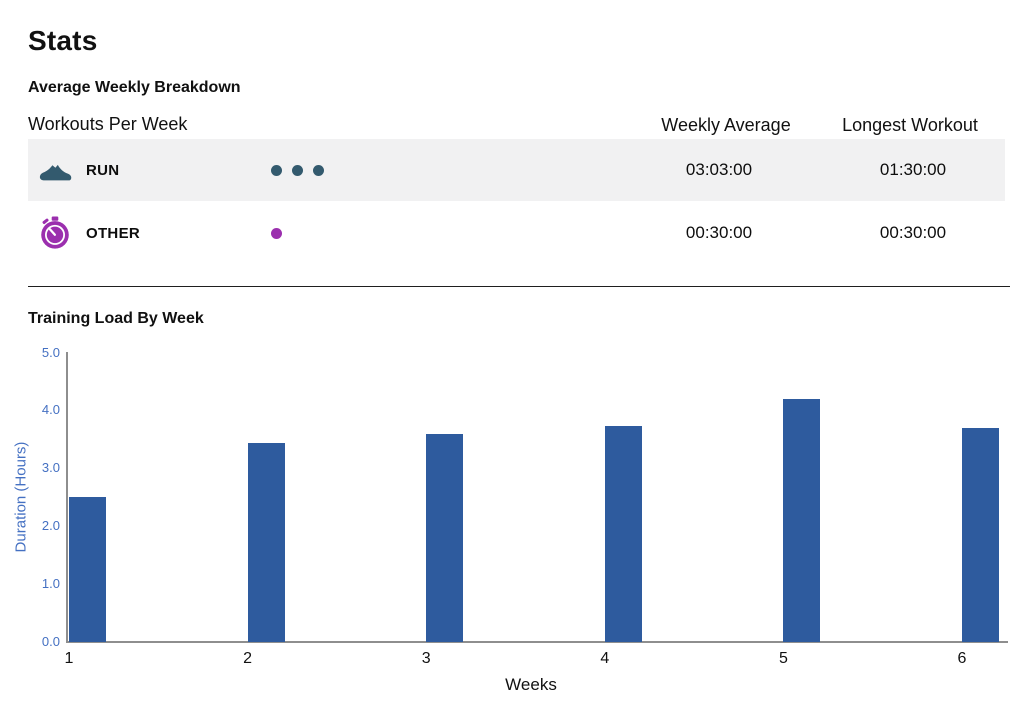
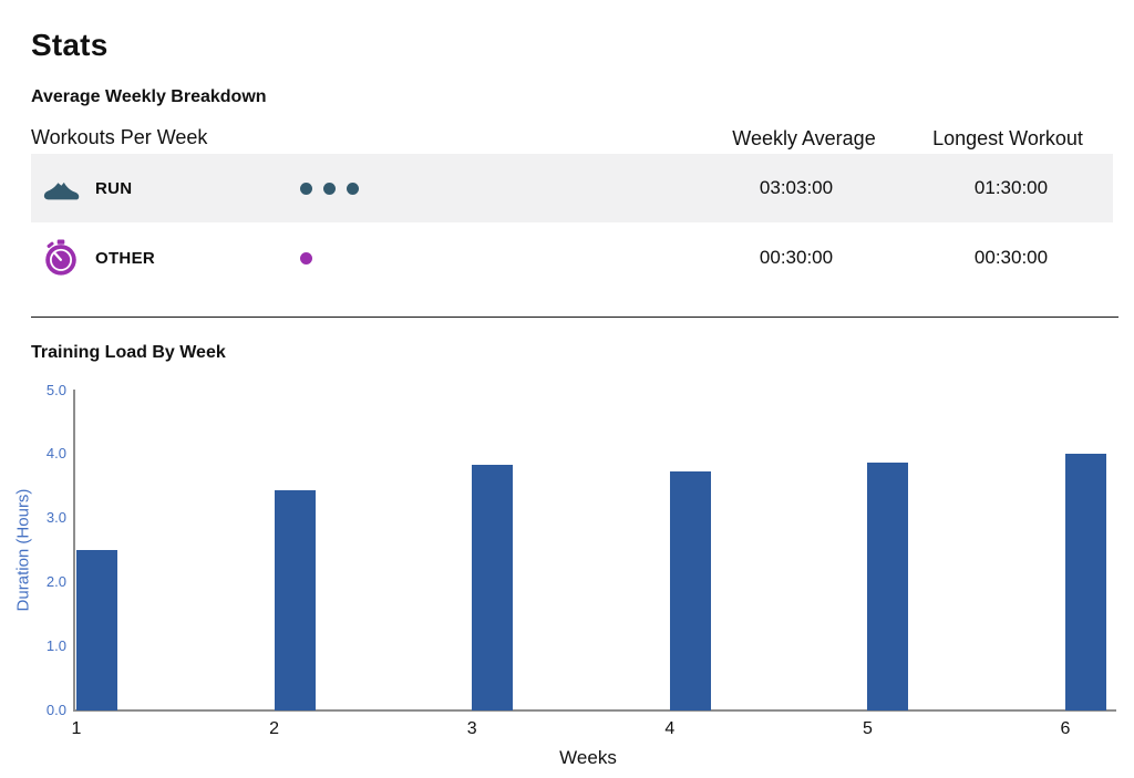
3: 3.6 -> 3.8
5: 4.2 -> 3.9
6: 3.7 -> 4.0
